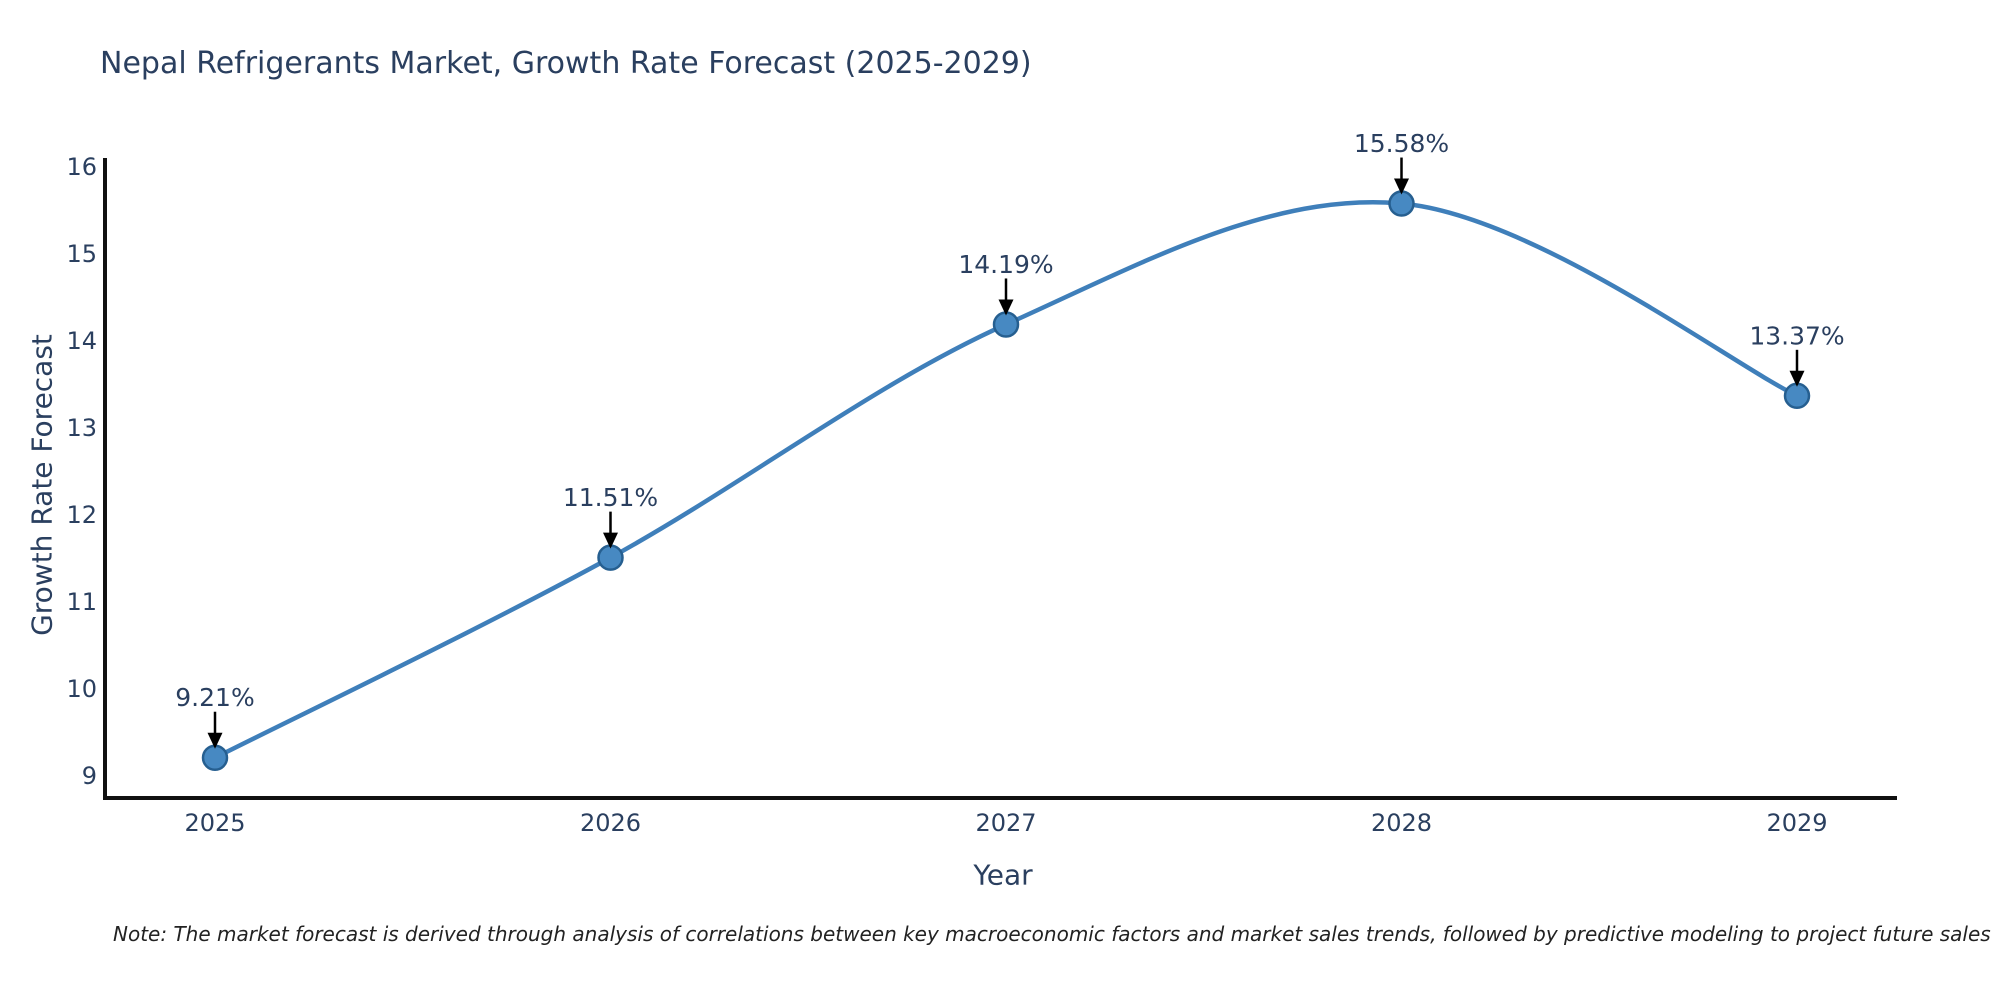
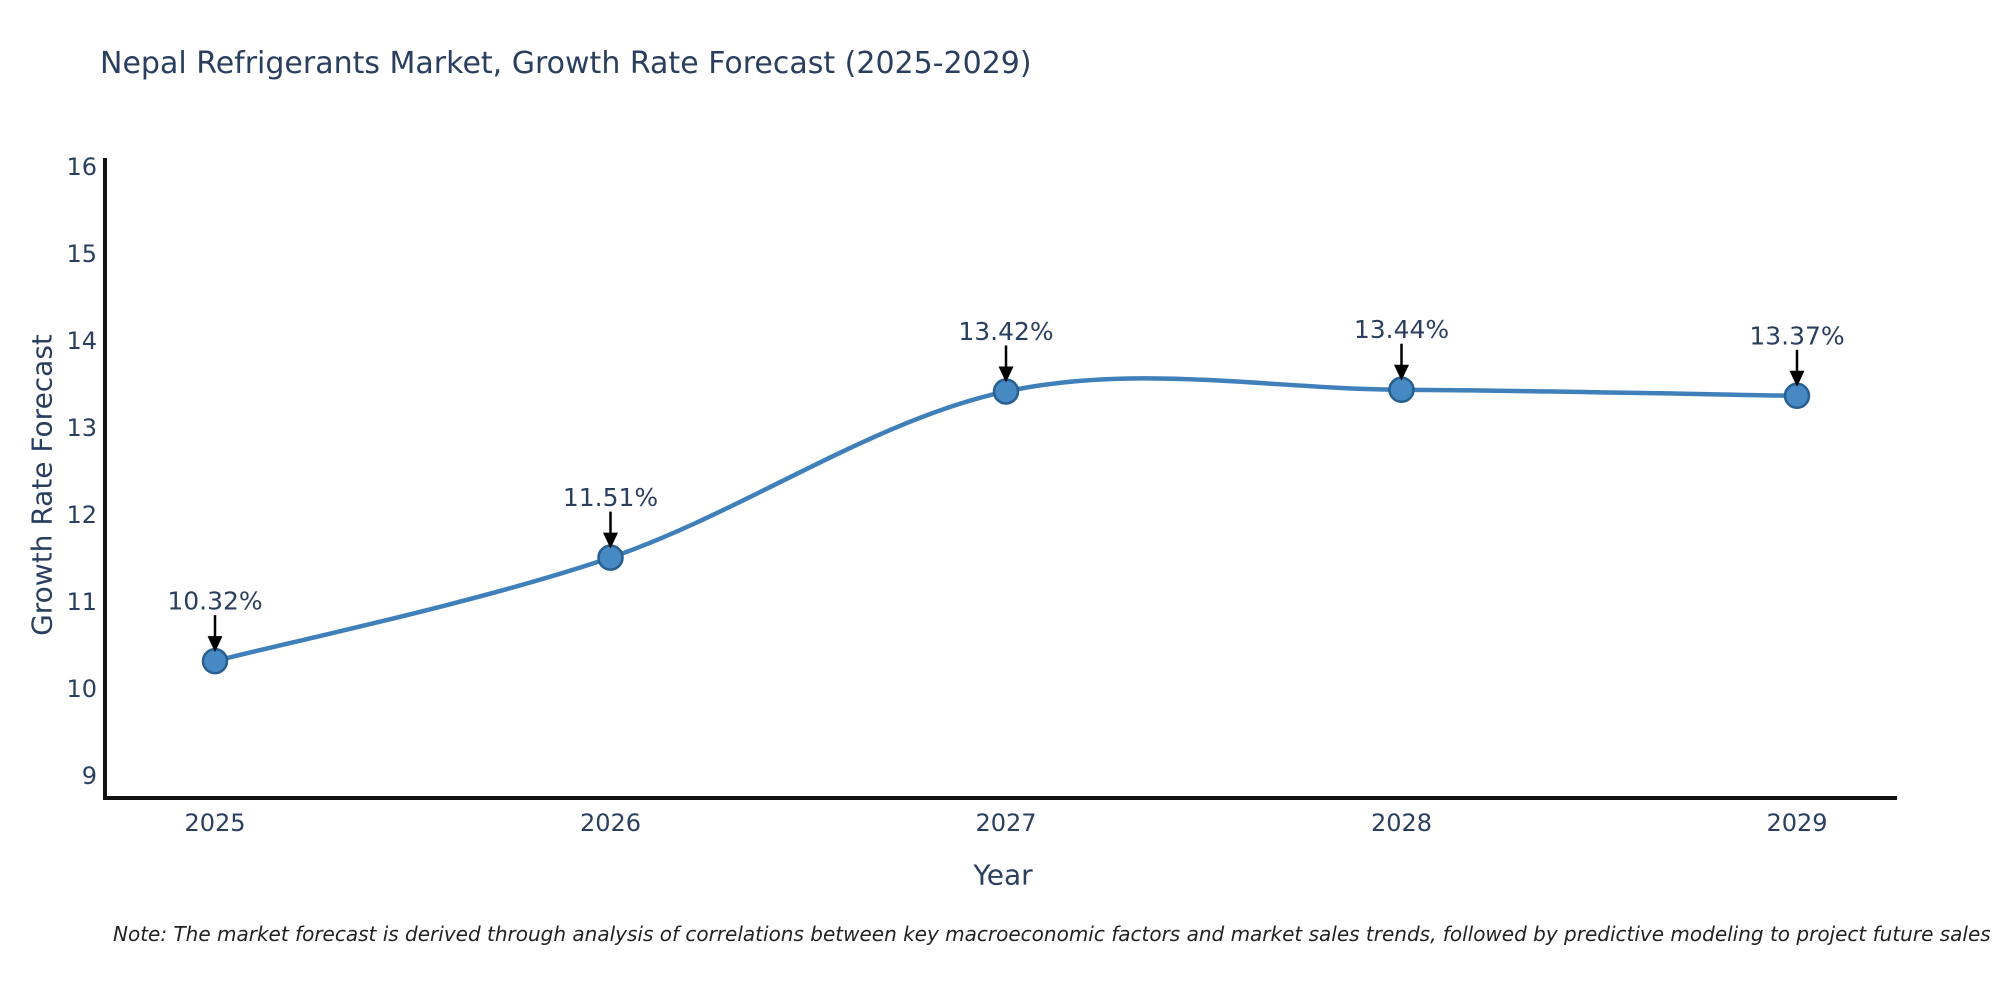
2025: 9.21% -> 10.32%
2027: 14.19% -> 13.42%
2028: 15.58% -> 13.44%
